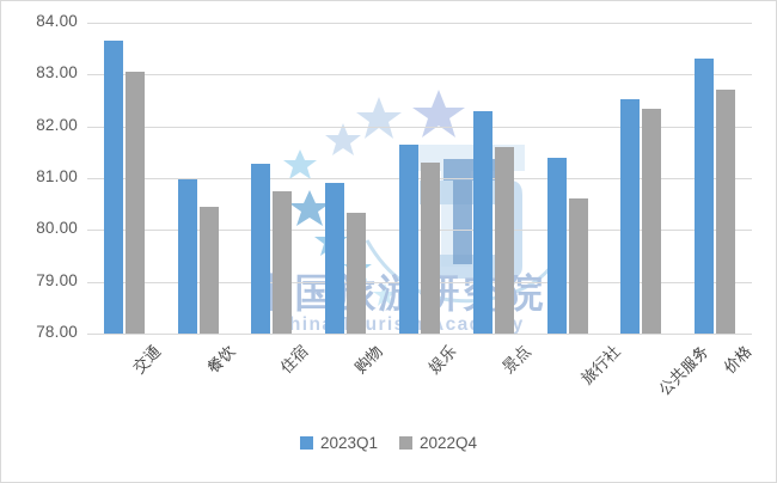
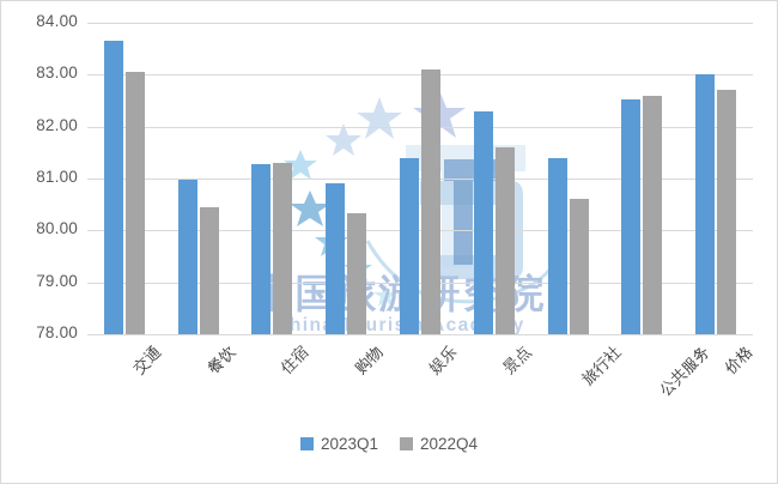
2022Q4/住宿: 80.8 -> 81.3
2023Q1/娱乐: 81.7 -> 81.4
2022Q4/娱乐: 81.3 -> 83.1
2022Q4/公共服务: 82.3 -> 82.6
2023Q1/价格: 83.3 -> 83.0
